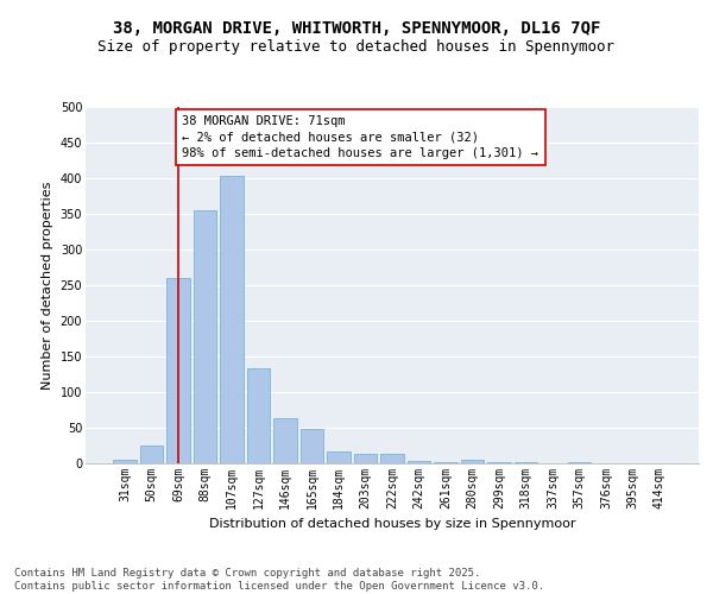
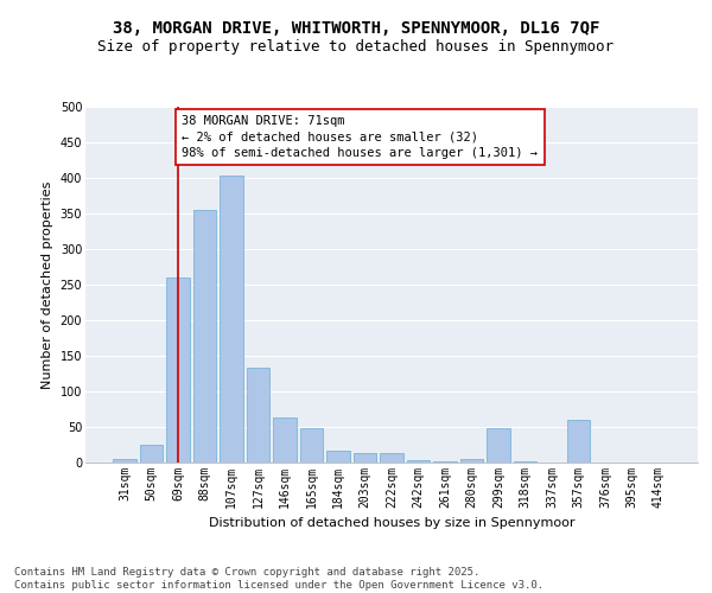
299sqm: 1 -> 48
357sqm: 1 -> 60
